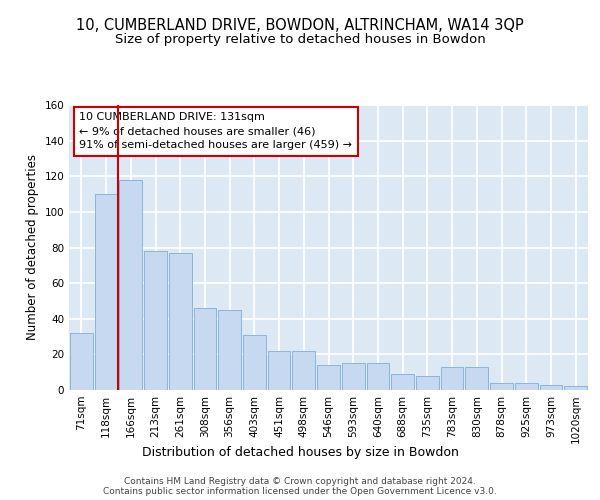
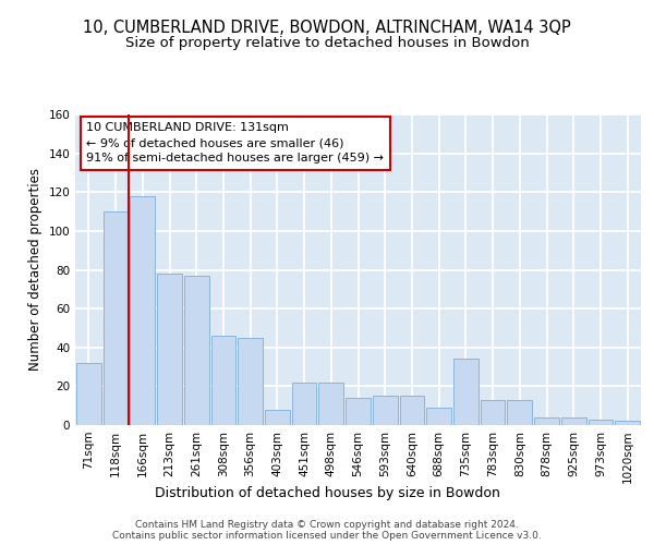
403sqm: 31 -> 8
735sqm: 8 -> 34
